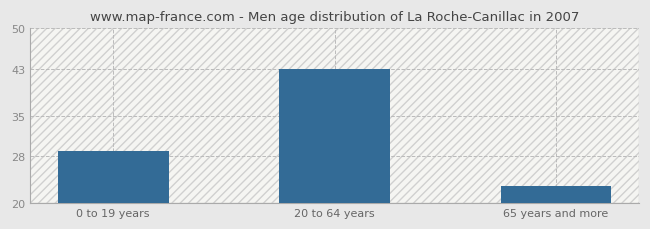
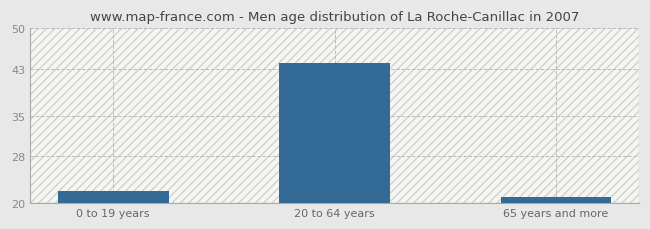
0 to 19 years: 29 -> 22
20 to 64 years: 43 -> 44
65 years and more: 23 -> 21
